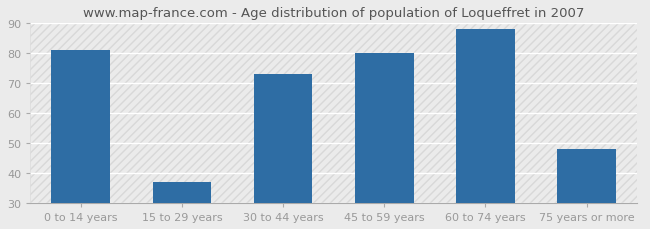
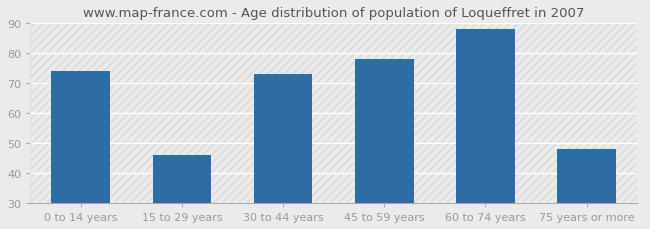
0 to 14 years: 81 -> 74
15 to 29 years: 37 -> 46
45 to 59 years: 80 -> 78
